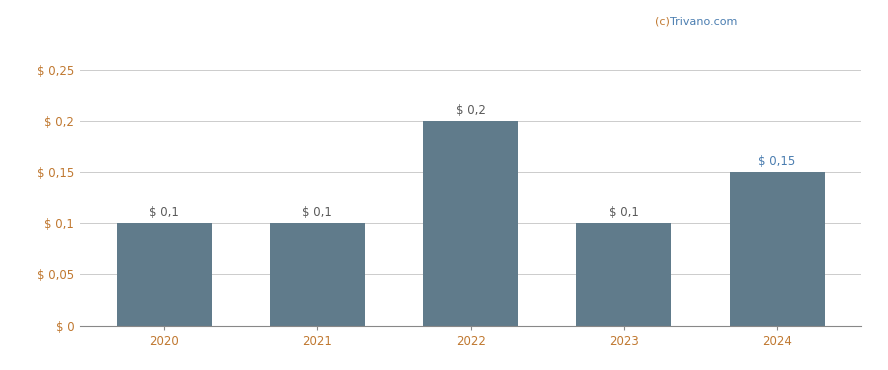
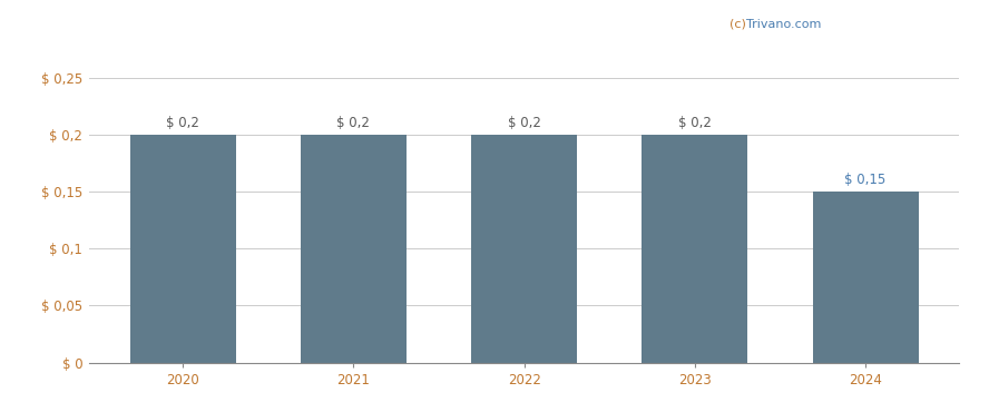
2020: 0,1 -> 0,2
2021: 0,1 -> 0,2
2023: 0,1 -> 0,2
